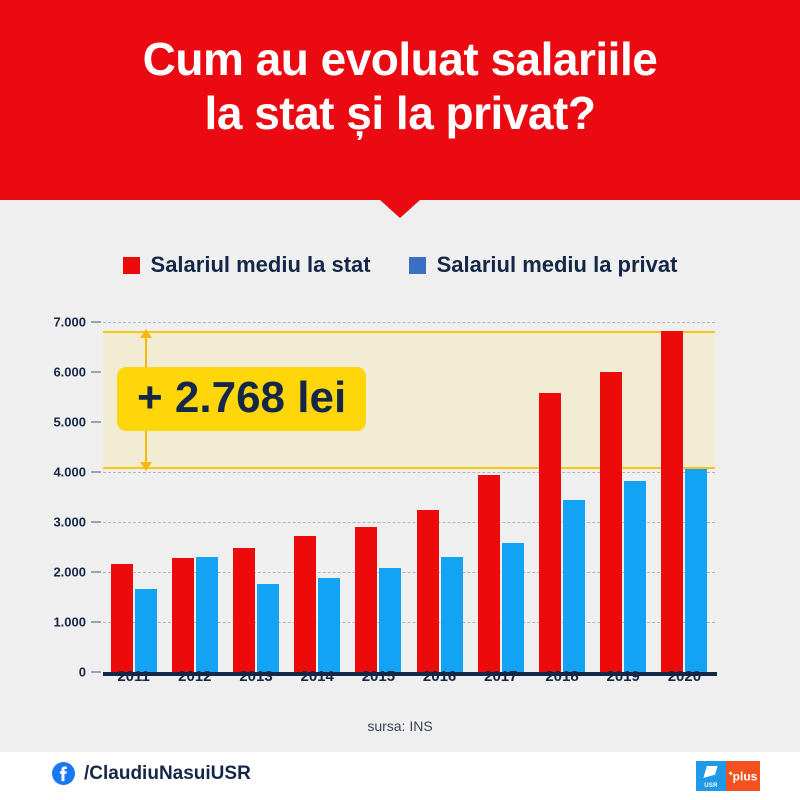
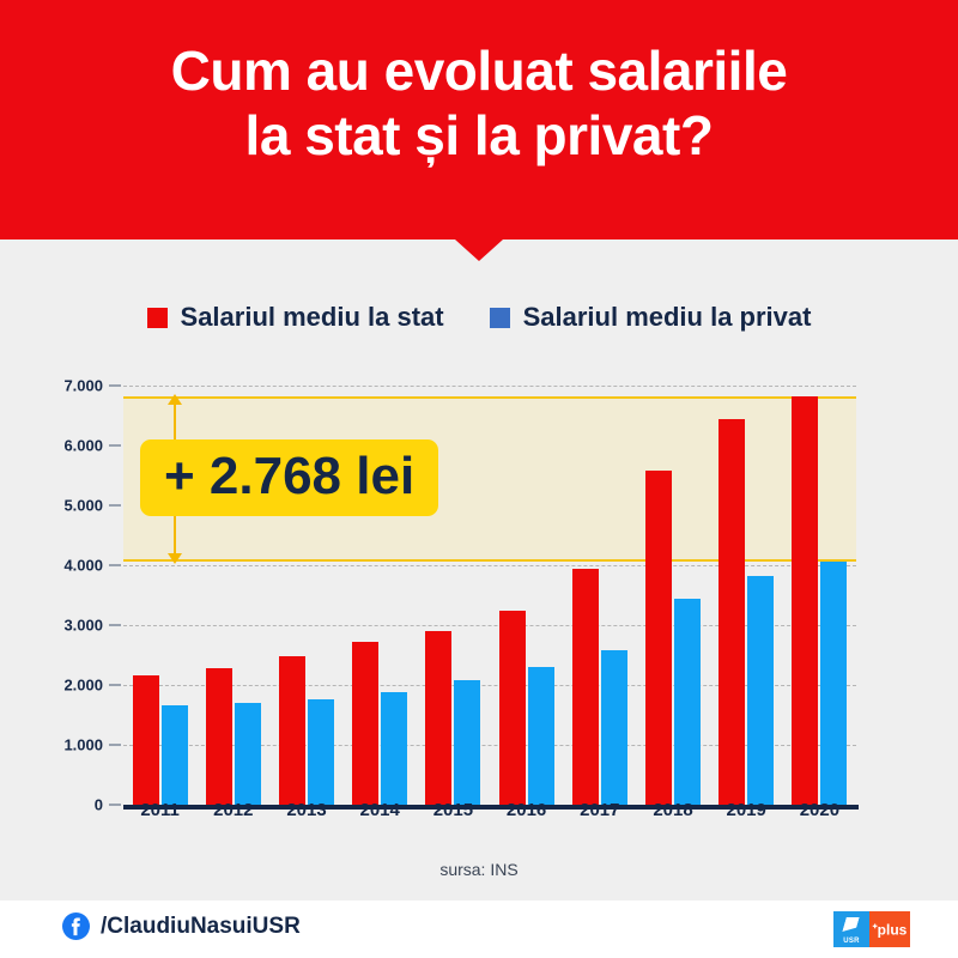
Salariul mediu la privat/2012: 2300 -> 1700
Salariul mediu la stat/2019: 6000 -> 6400
